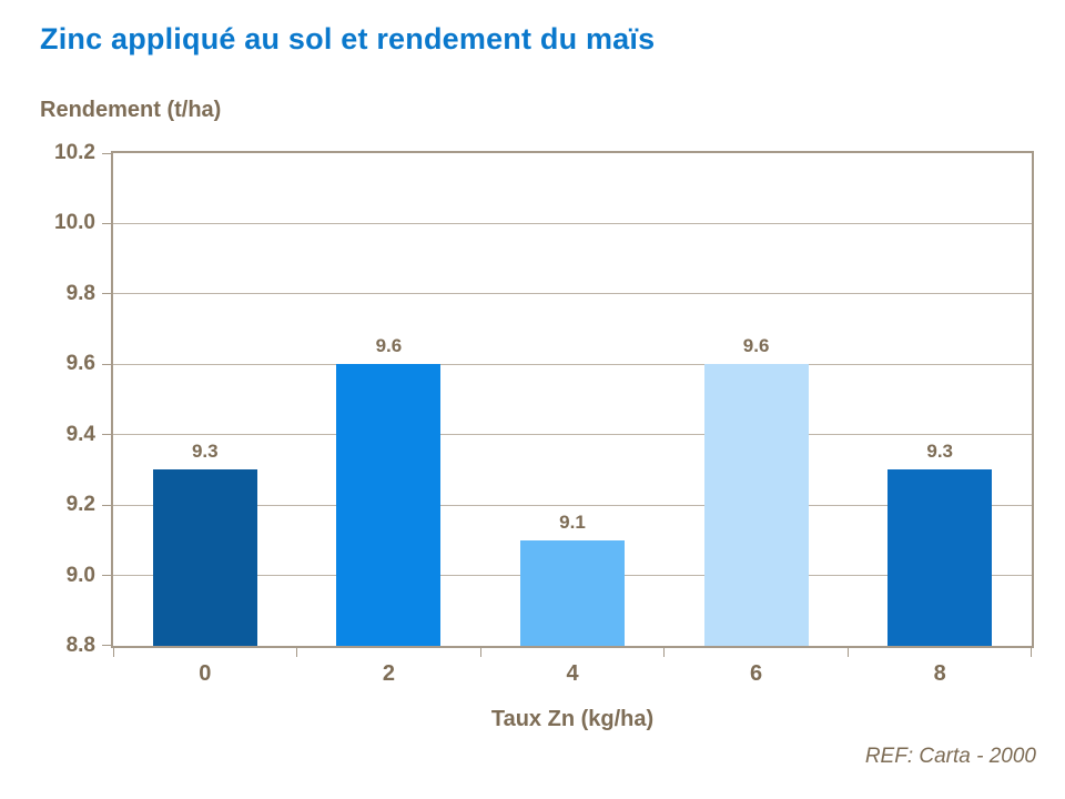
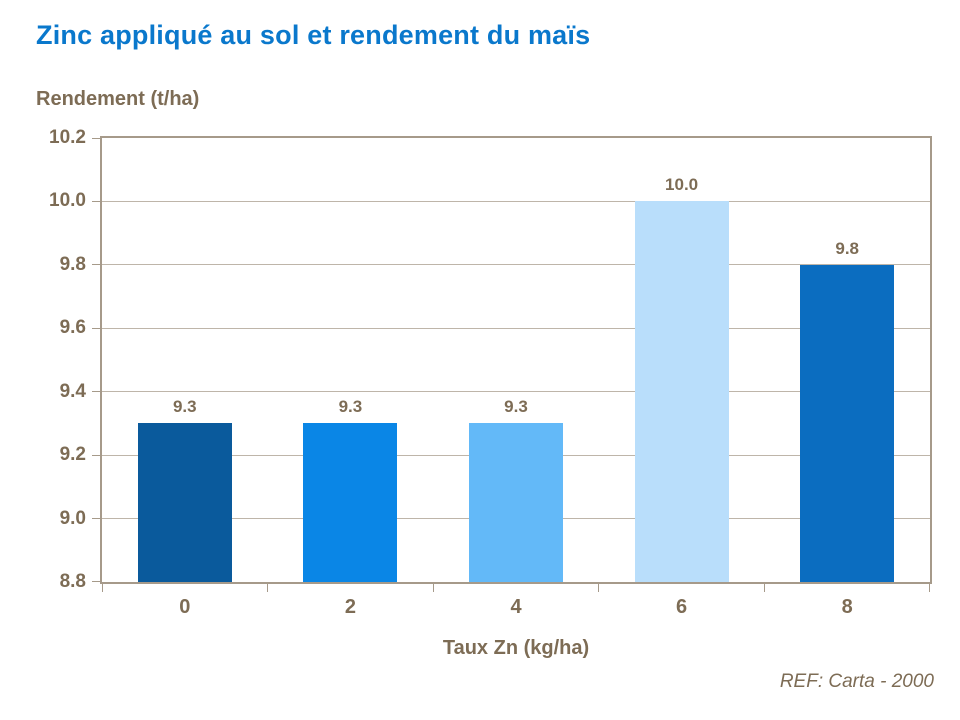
2: 9.6 -> 9.3
4: 9.1 -> 9.3
6: 9.6 -> 10.0
8: 9.3 -> 9.8
